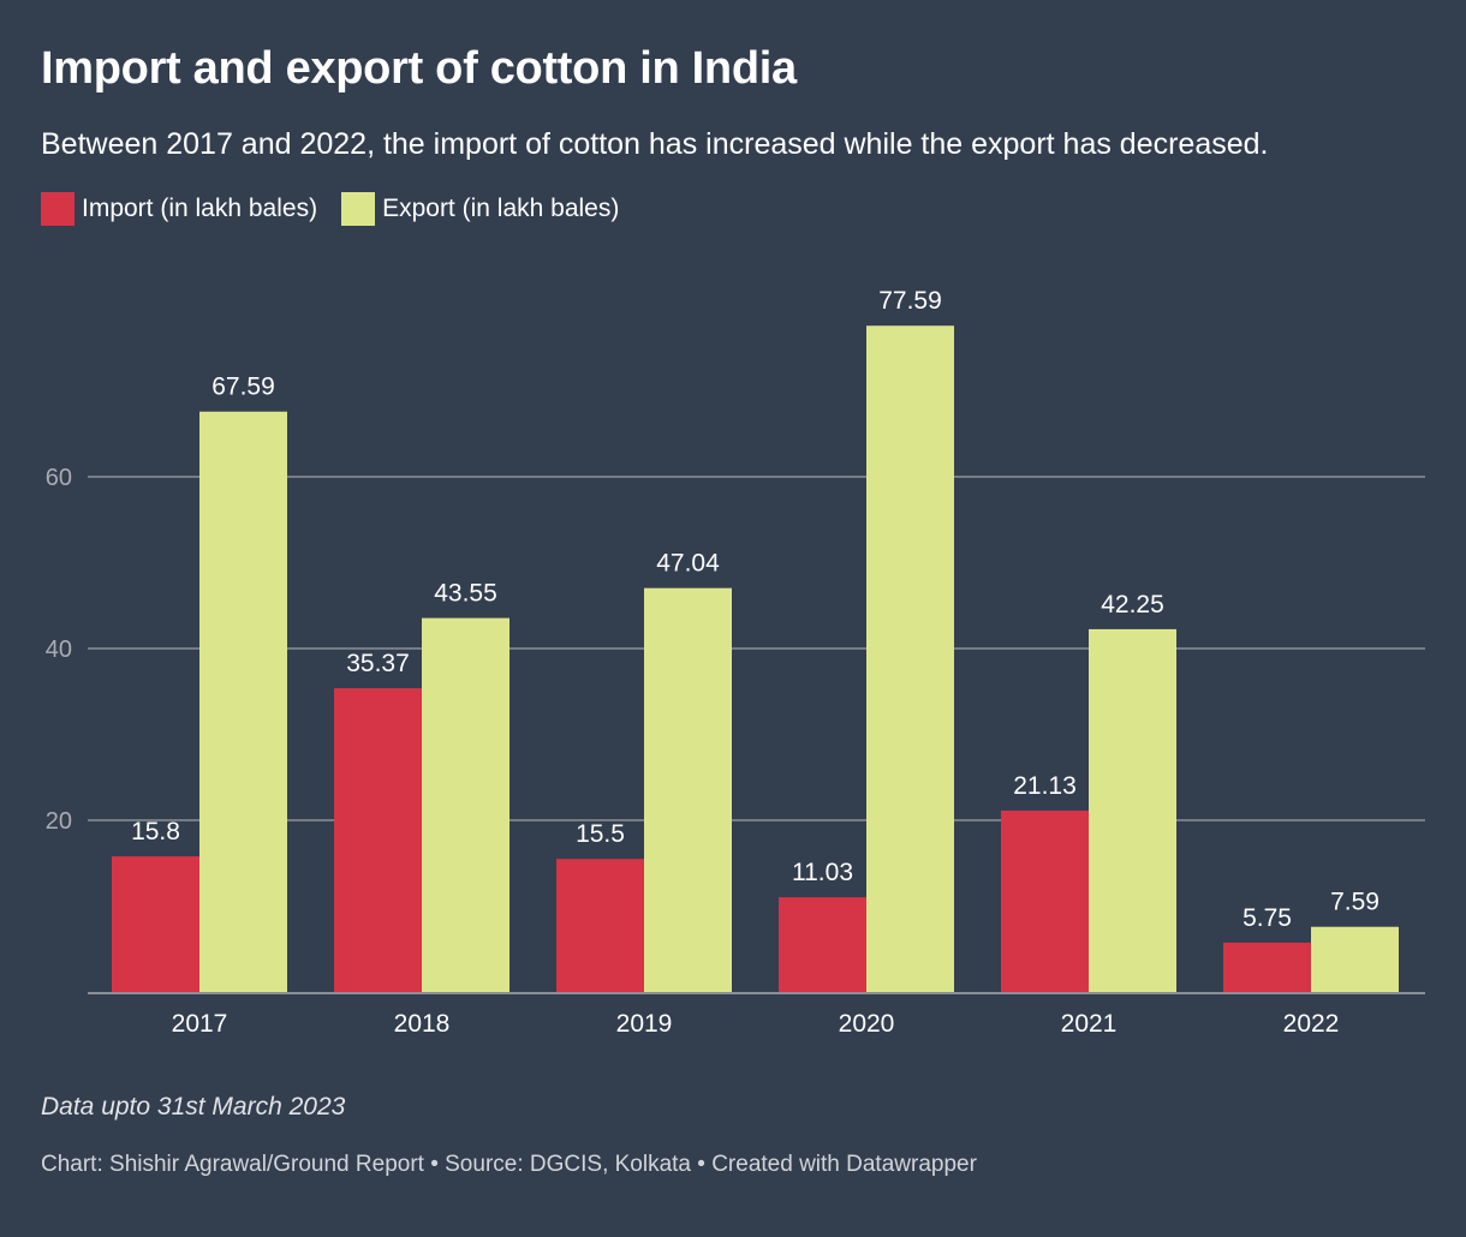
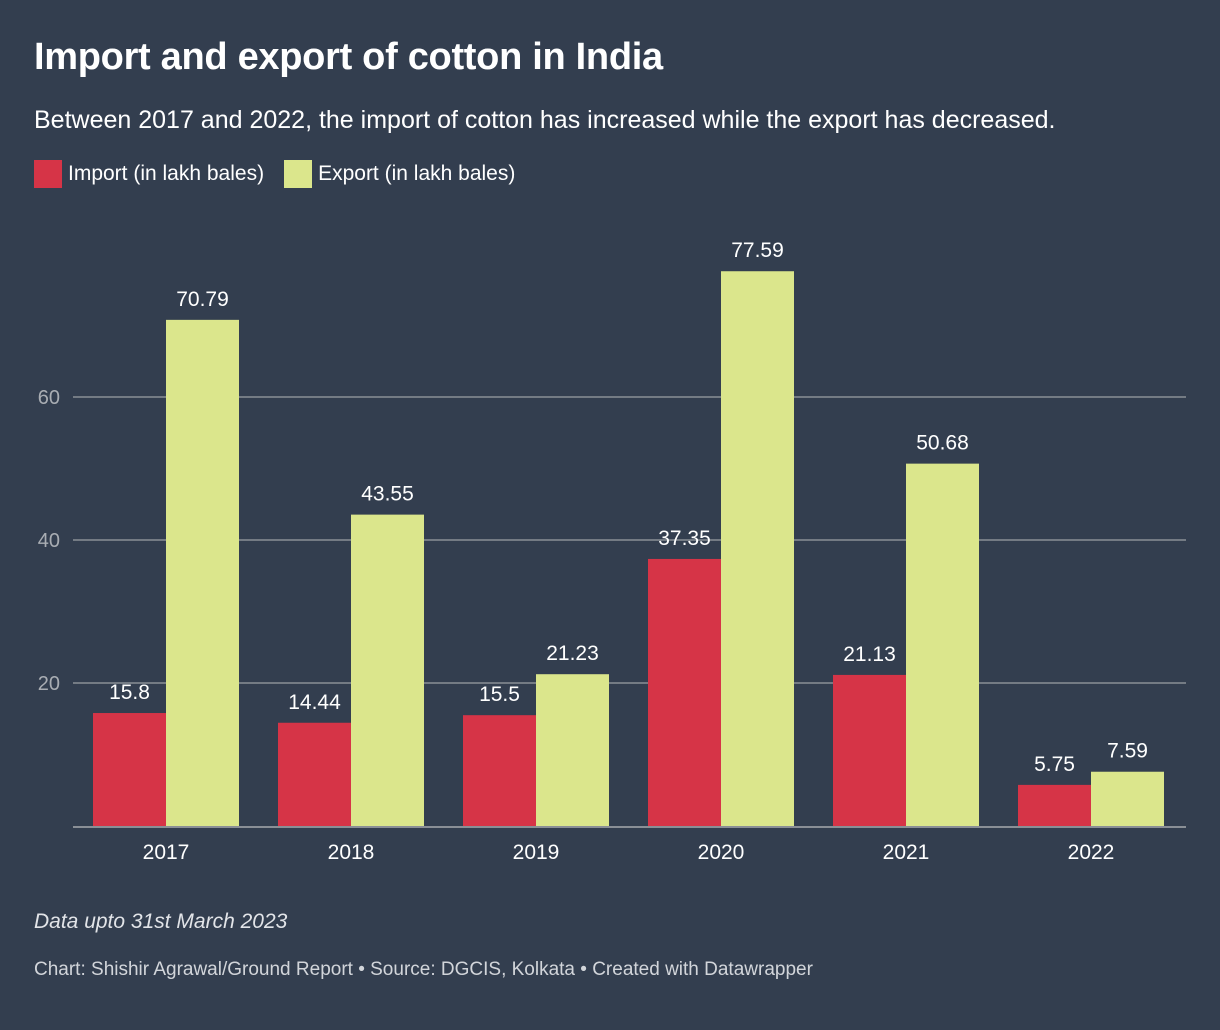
Export (in lakh bales)/2017: 67.59 -> 70.79
Import (in lakh bales)/2018: 35.37 -> 14.44
Export (in lakh bales)/2019: 47.04 -> 21.23
Import (in lakh bales)/2020: 11.03 -> 37.35
Export (in lakh bales)/2021: 42.25 -> 50.68
